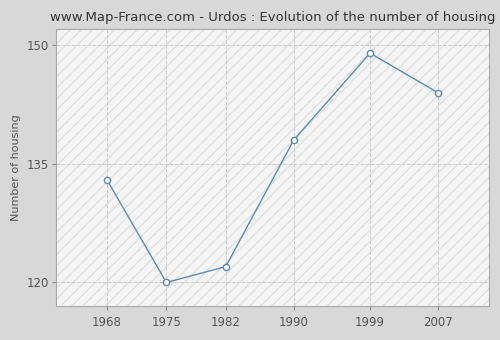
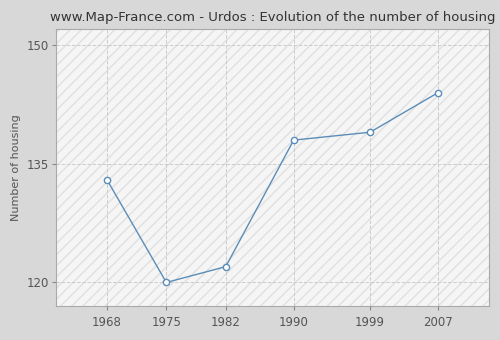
1999: 149 -> 139
